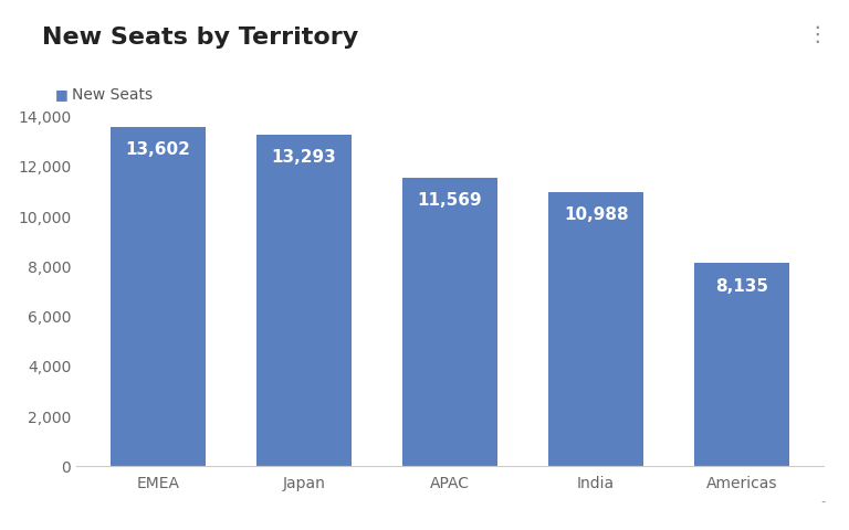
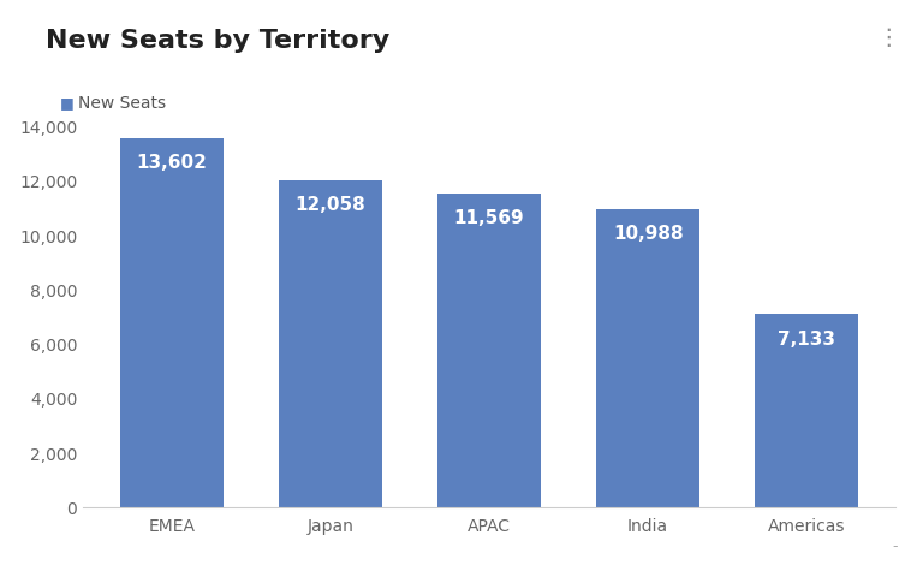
Japan: 13,293 -> 12,058
Americas: 8,135 -> 7,133
